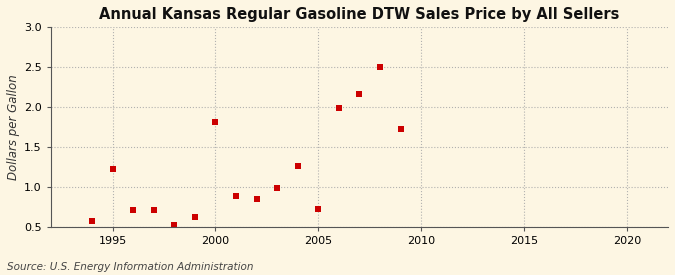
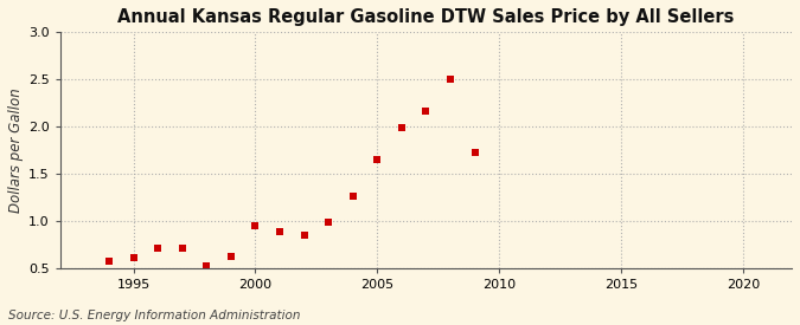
1995: 1.22 -> 0.61
2000: 1.82 -> 0.95
2005: 0.72 -> 1.65
